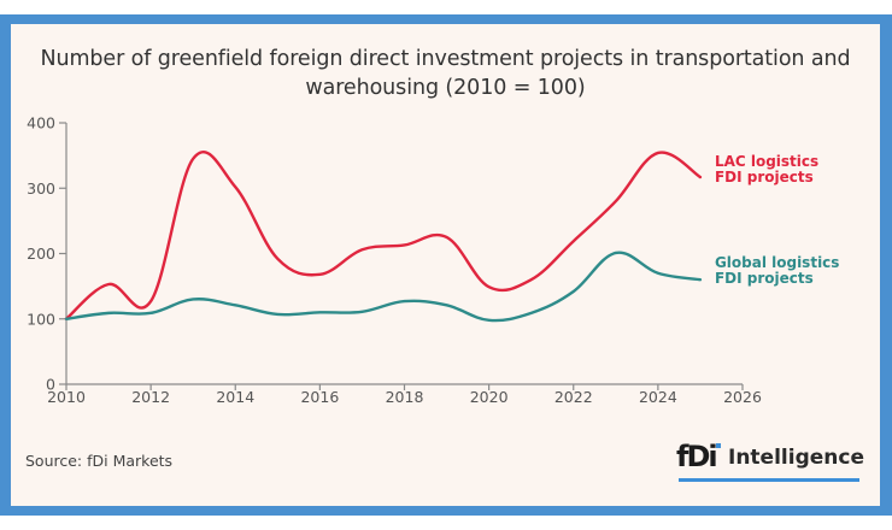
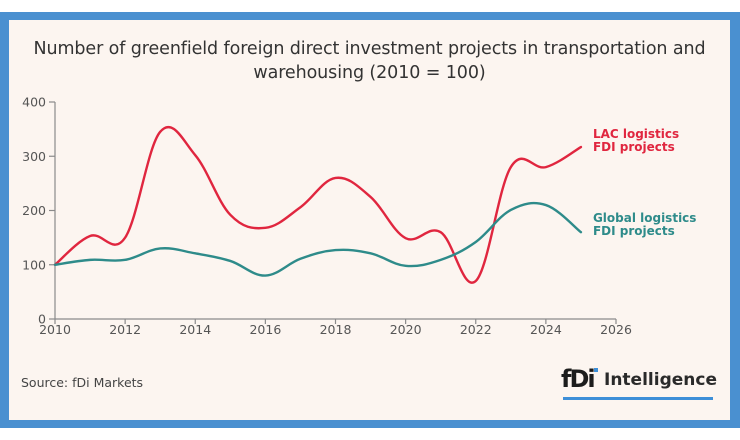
LAC logistics FDI projects/2012: 130 -> 150
Global logistics FDI projects/2016: 110 -> 80
LAC logistics FDI projects/2018: 210 -> 260
LAC logistics FDI projects/2022: 220 -> 70
LAC logistics FDI projects/2024: 350 -> 280
Global logistics FDI projects/2024: 170 -> 210
